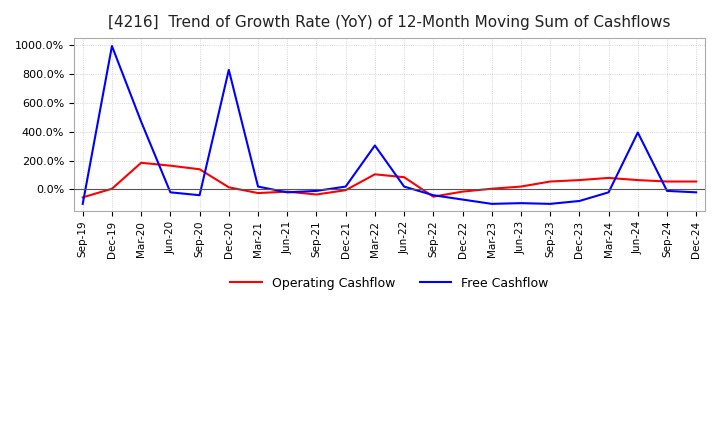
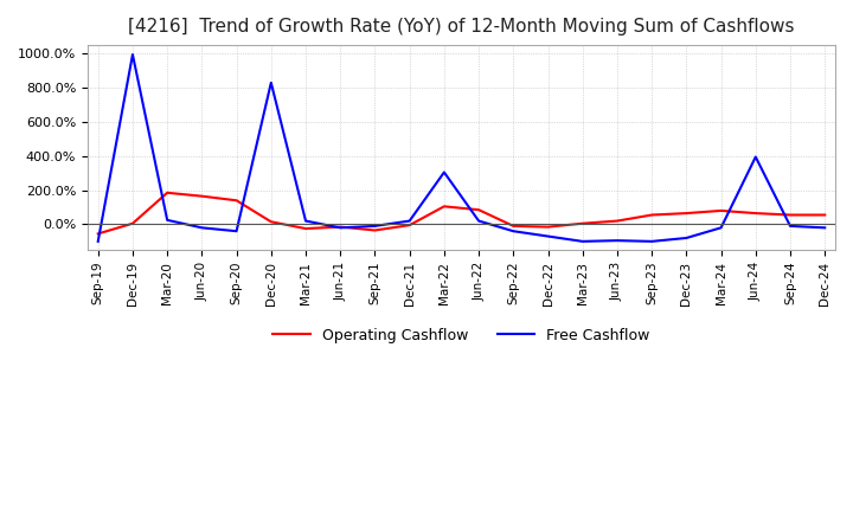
Free Cashflow/Mar-20: 470% -> 20%
Operating Cashflow/Sep-22: -50% -> -10%
